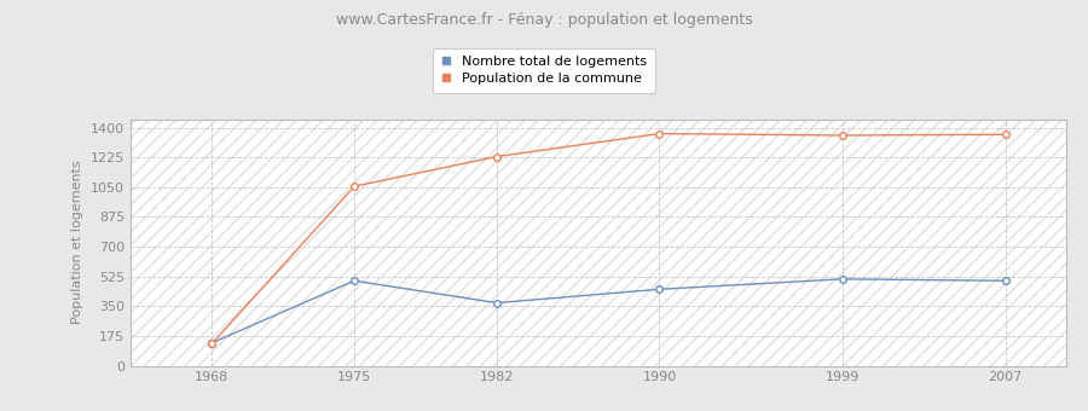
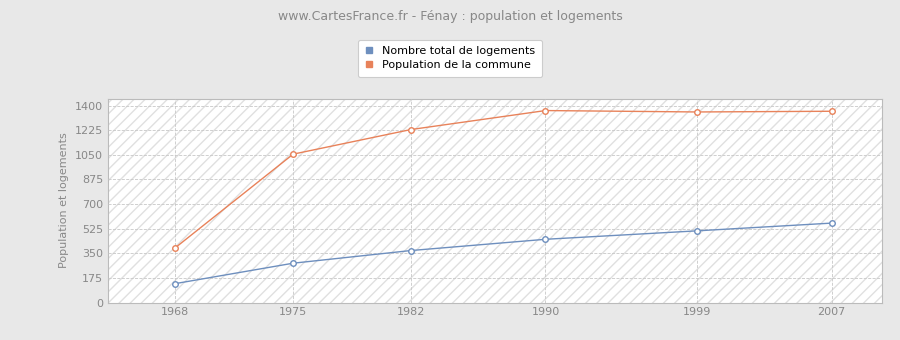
Population de la commune/1968: 130 -> 390
Nombre total de logements/1975: 500 -> 280
Nombre total de logements/2007: 500 -> 560
